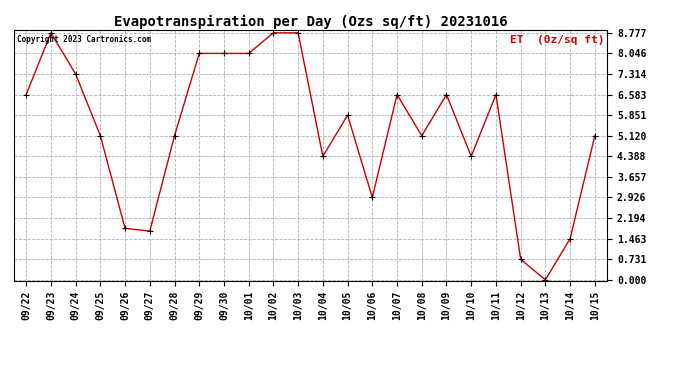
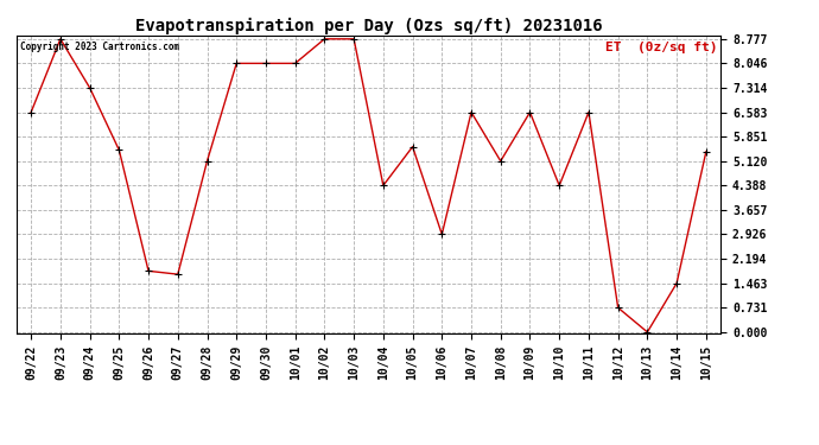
09/25: 5.12 -> 5.45
10/05: 5.85 -> 5.55
10/15: 5.12 -> 5.40
